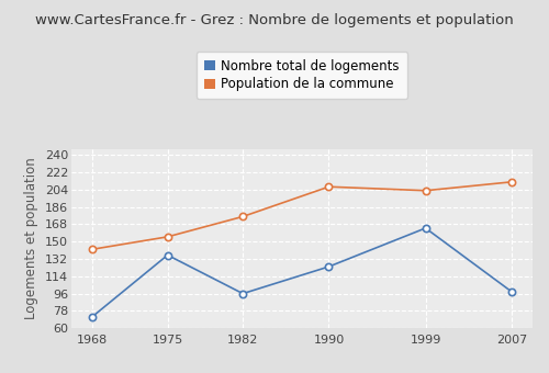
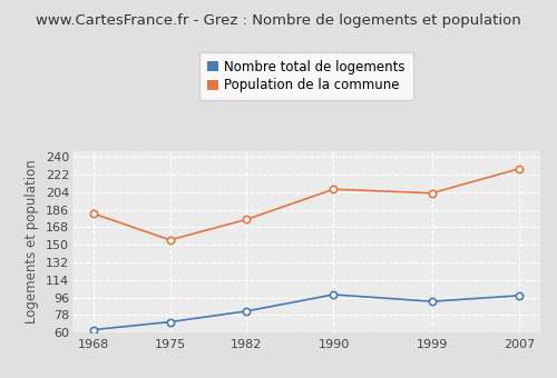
Nombre total de logements/1968: 72 -> 63
Population de la commune/1968: 142 -> 182
Nombre total de logements/1975: 136 -> 71
Nombre total de logements/1982: 96 -> 82
Nombre total de logements/1990: 124 -> 99
Nombre total de logements/1999: 164 -> 92
Population de la commune/2007: 212 -> 228
